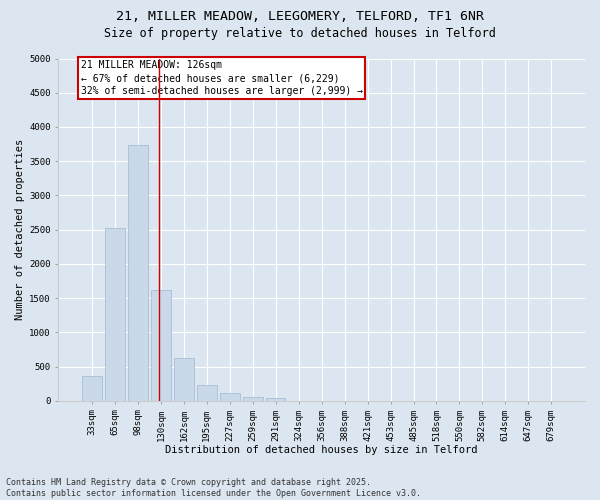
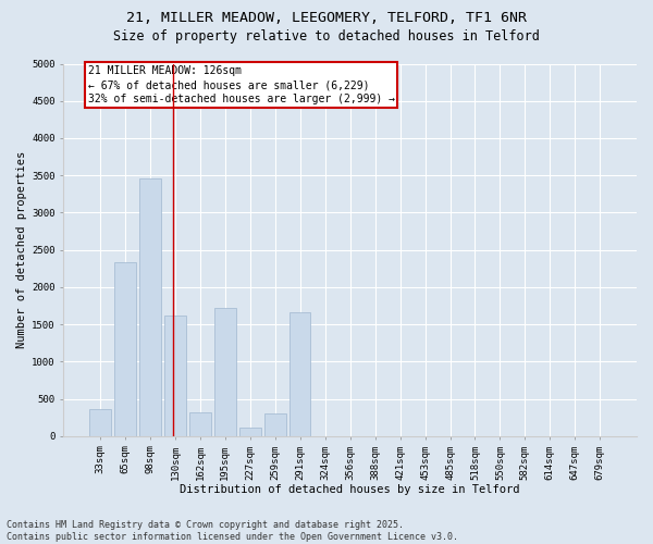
65sqm: 2530 -> 2340
98sqm: 3730 -> 3460
162sqm: 620 -> 320
195sqm: 230 -> 1720
259sqm: 60 -> 300
291sqm: 50 -> 1660
